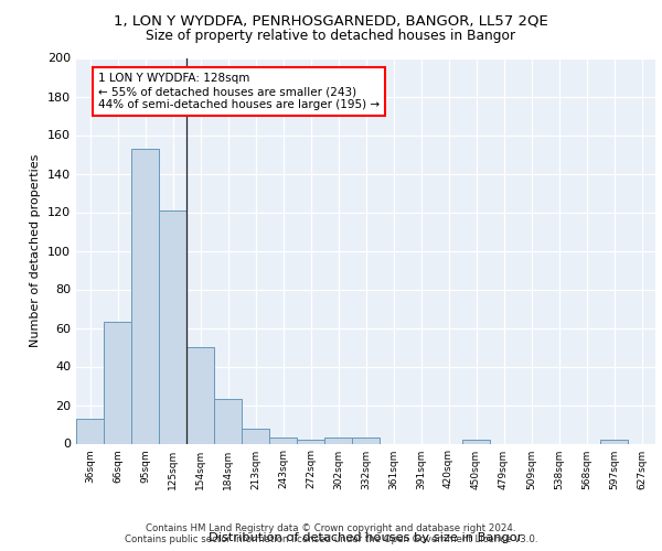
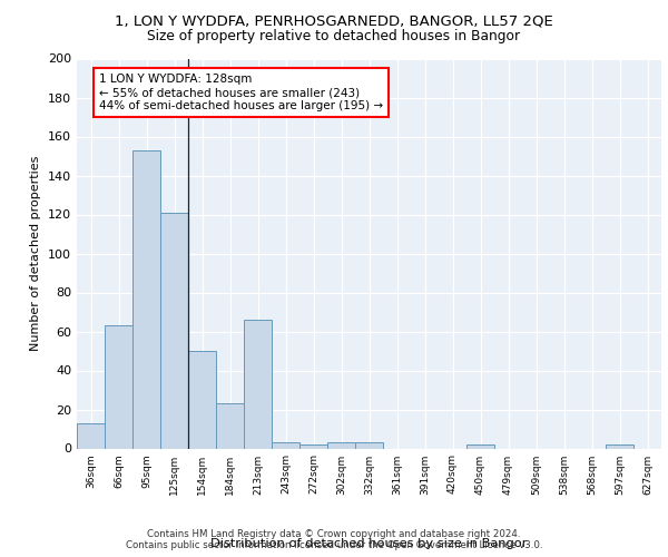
213sqm: 8 -> 66
